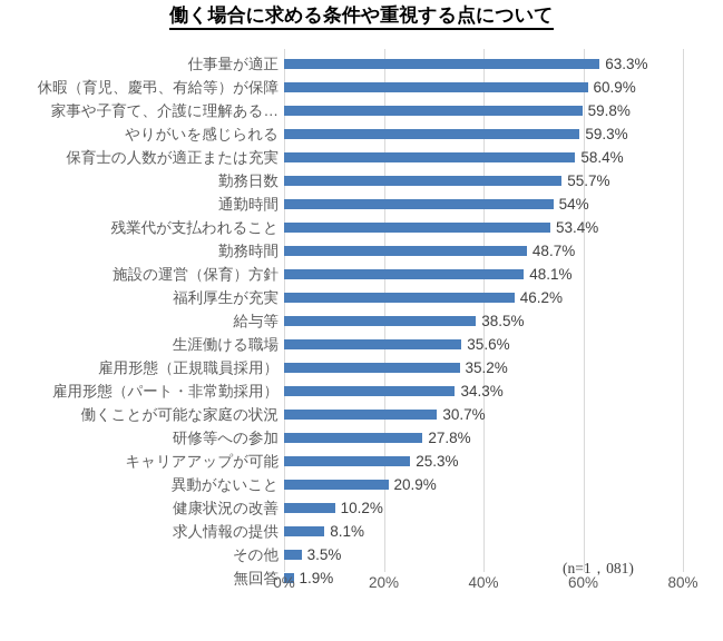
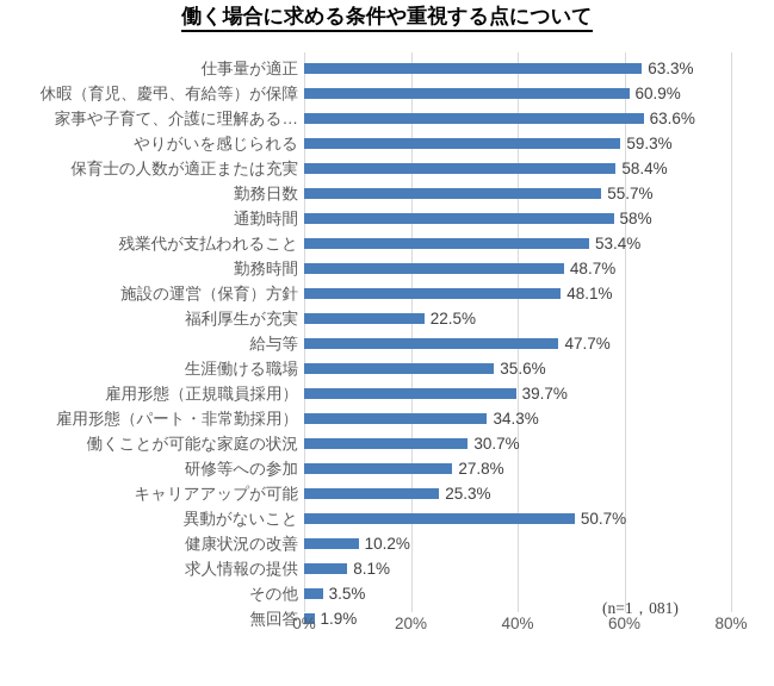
家事や子育て、介護に理解ある…: 59.8% -> 63.6%
通勤時間: 54% -> 58%
福利厚生が充実: 46.2% -> 22.5%
給与等: 38.5% -> 47.7%
雇用形態（正規職員採用）: 35.2% -> 39.7%
異動がないこと: 20.9% -> 50.7%
